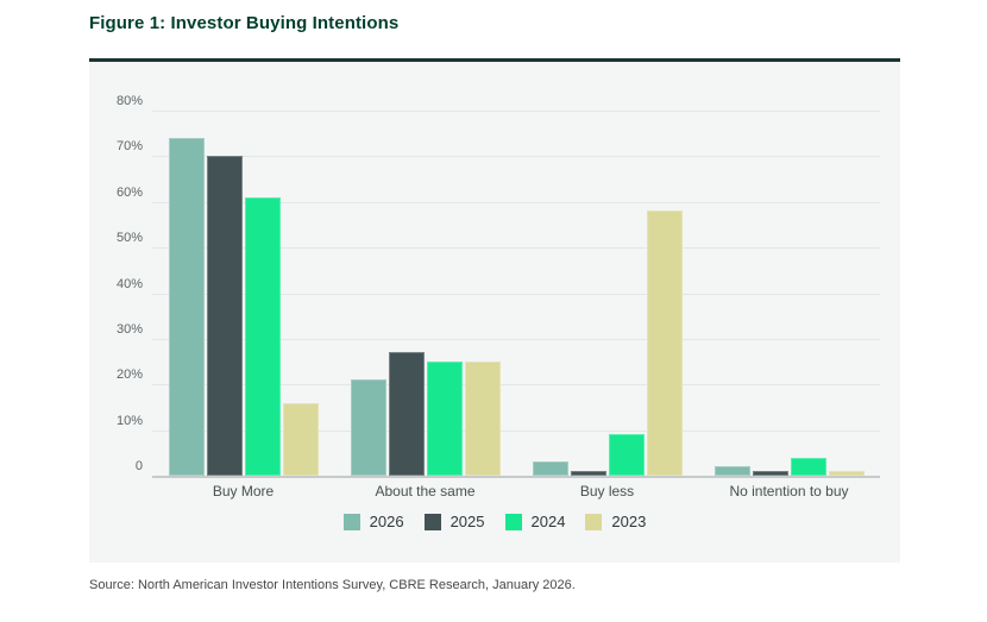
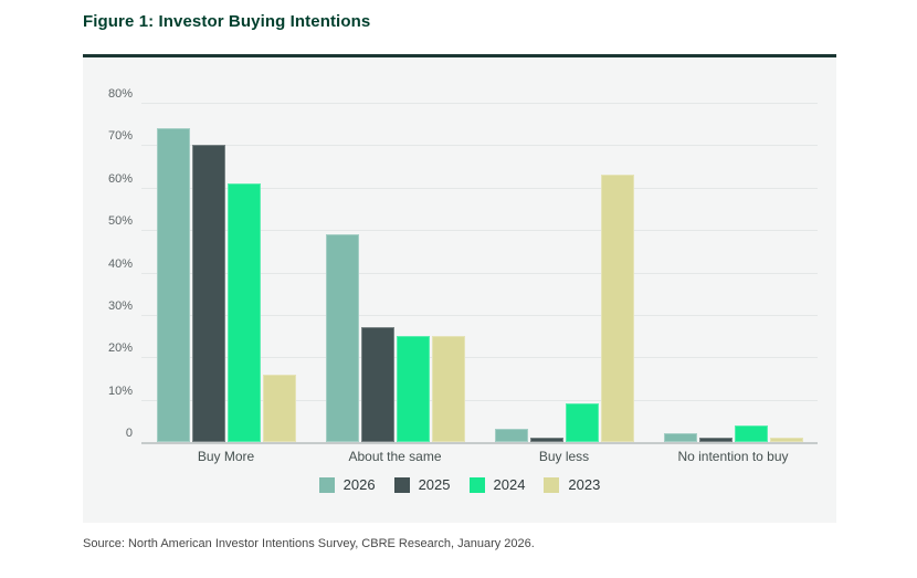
2026/About the same: 21% -> 49%
2023/Buy less: 58% -> 63%
